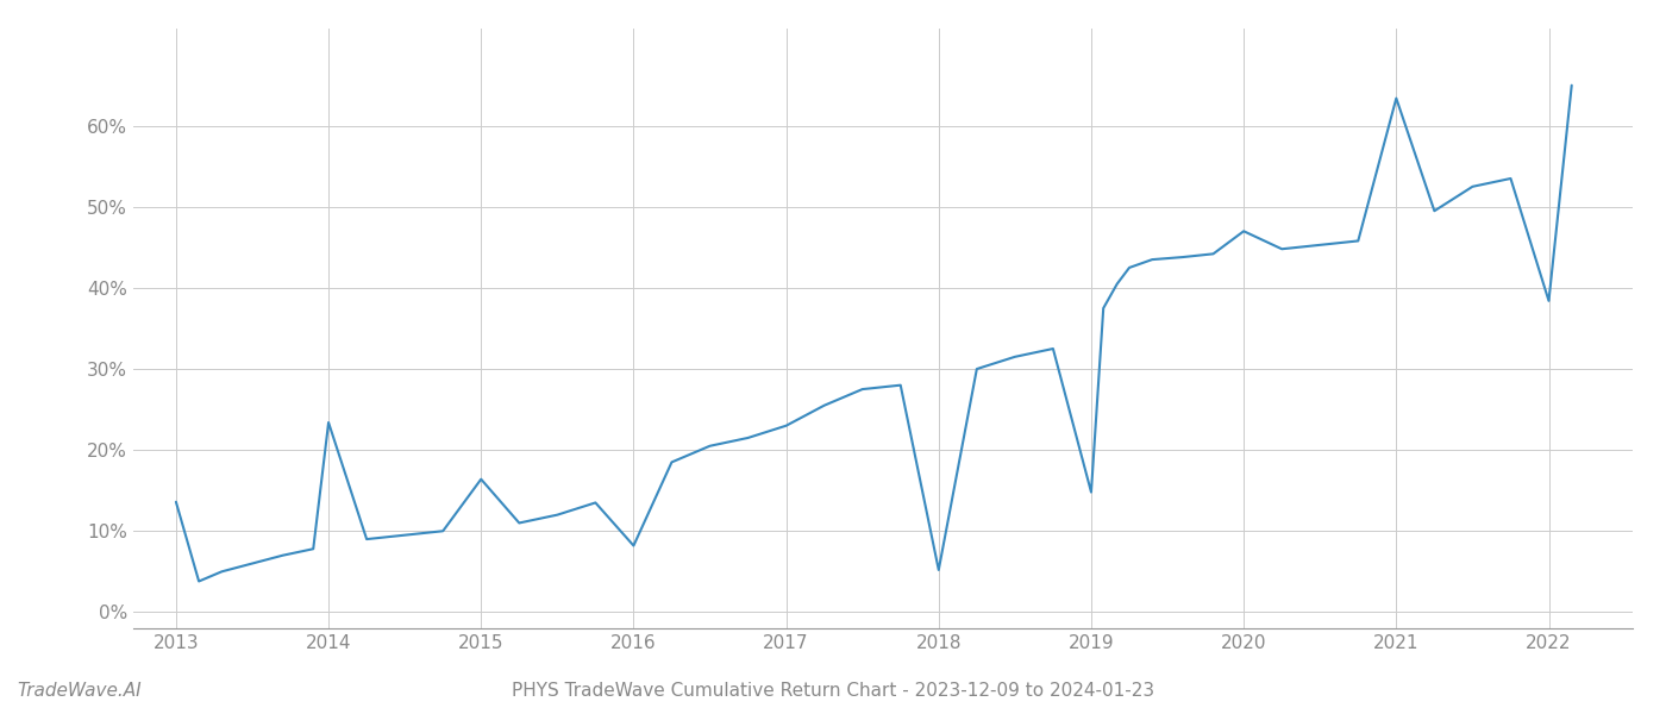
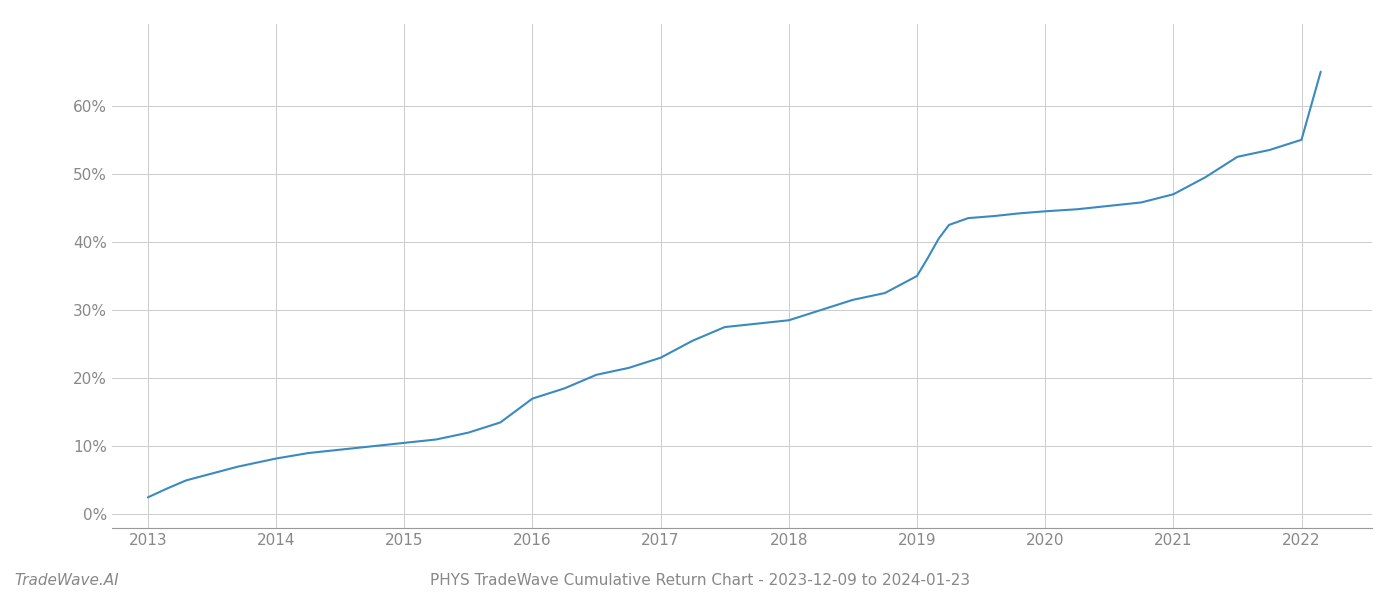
2013: 13.6% -> 2.5%
2014: 23.4% -> 8.2%
2015: 16.4% -> 10.5%
2016: 8.2% -> 17.0%
2018: 5.2% -> 28.5%
2019: 14.8% -> 35.0%
2020: 47.0% -> 44.5%
2021: 63.4% -> 47.0%
2022: 38.4% -> 55.0%
